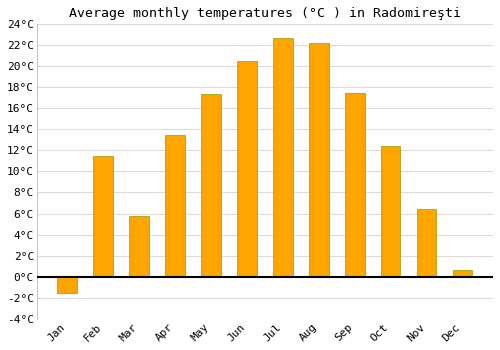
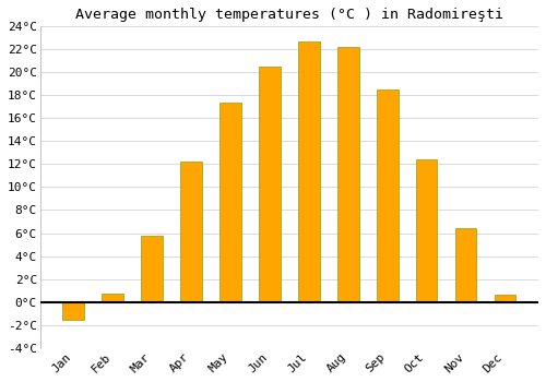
Feb: 11.5°C -> 0.7°C
Apr: 13.5°C -> 12.2°C
Sep: 17.4°C -> 18.5°C
